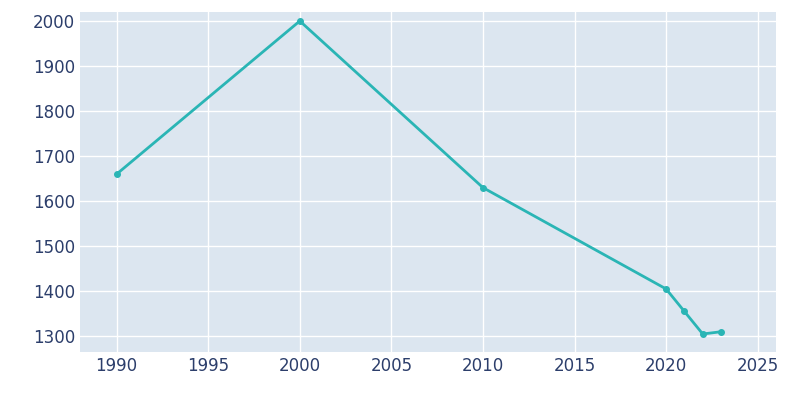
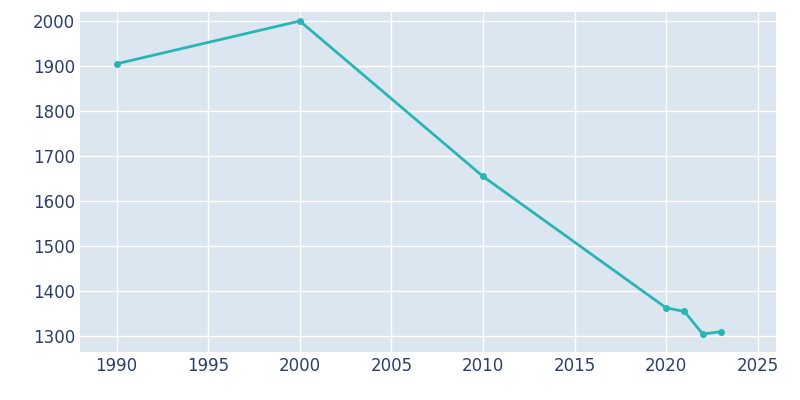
1990: 1660 -> 1905
2010: 1630 -> 1655
2020: 1405 -> 1363
